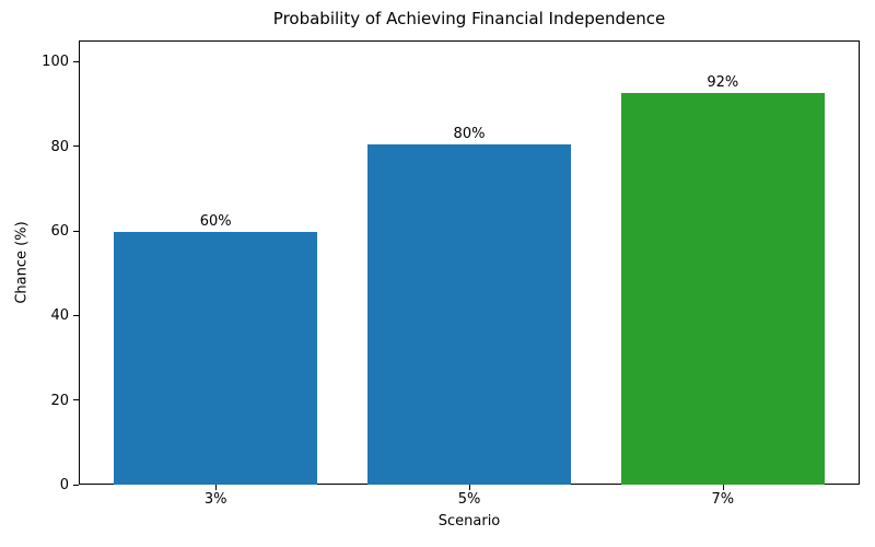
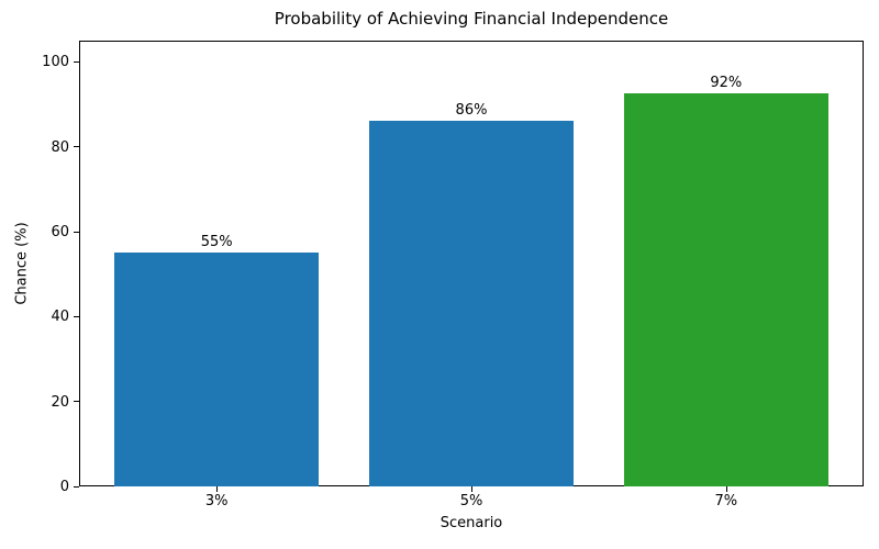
3%: 60% -> 55%
5%: 80% -> 86%
